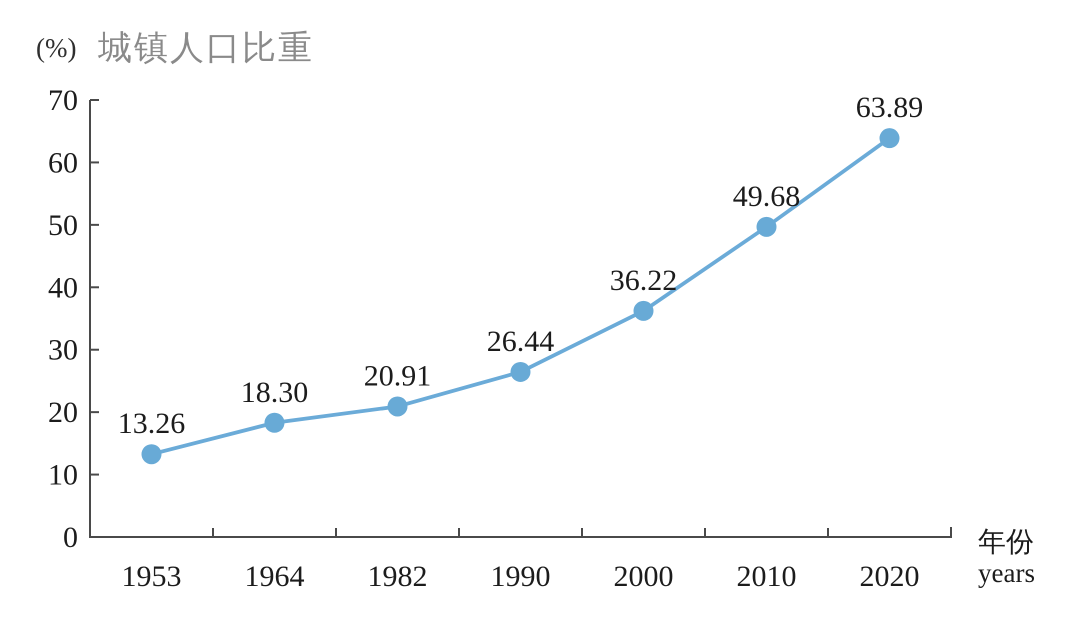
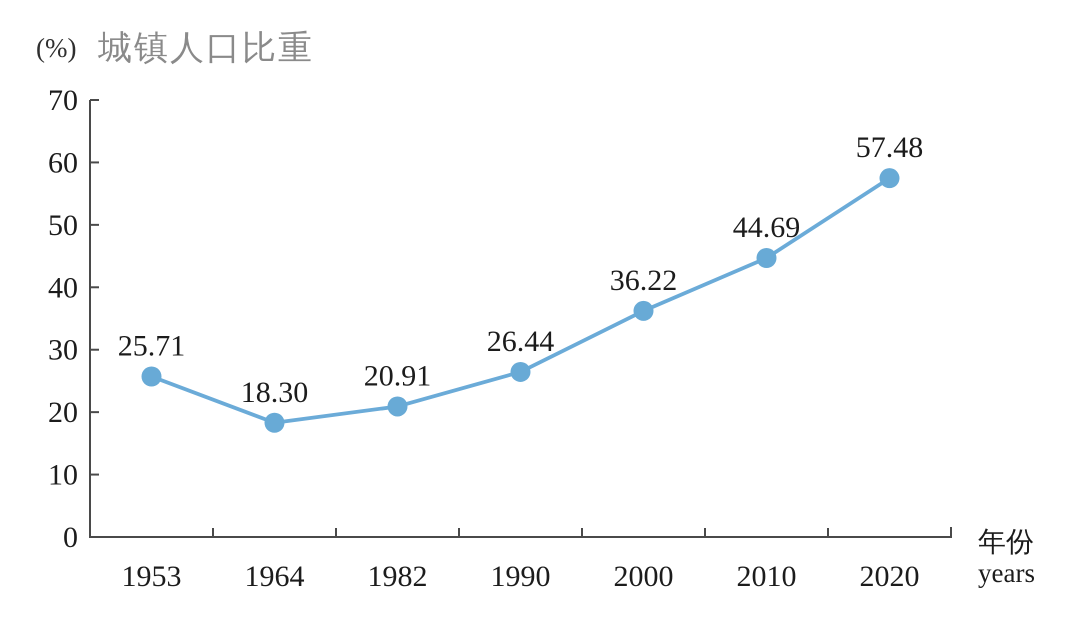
1953: 13.26 -> 25.71
2010: 49.68 -> 44.69
2020: 63.89 -> 57.48
